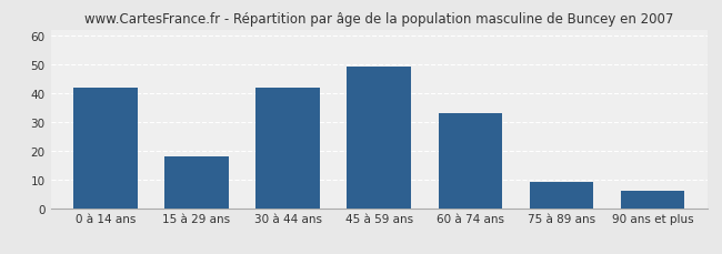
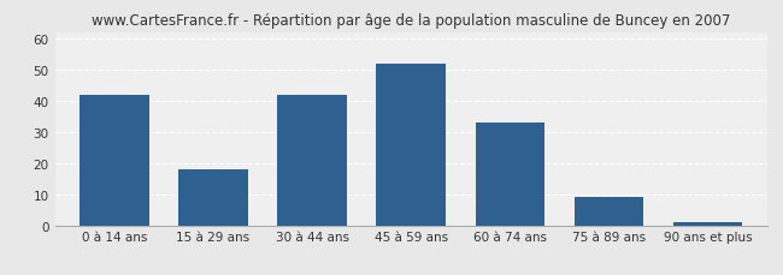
45 à 59 ans: 49 -> 52
90 ans et plus: 6 -> 1
